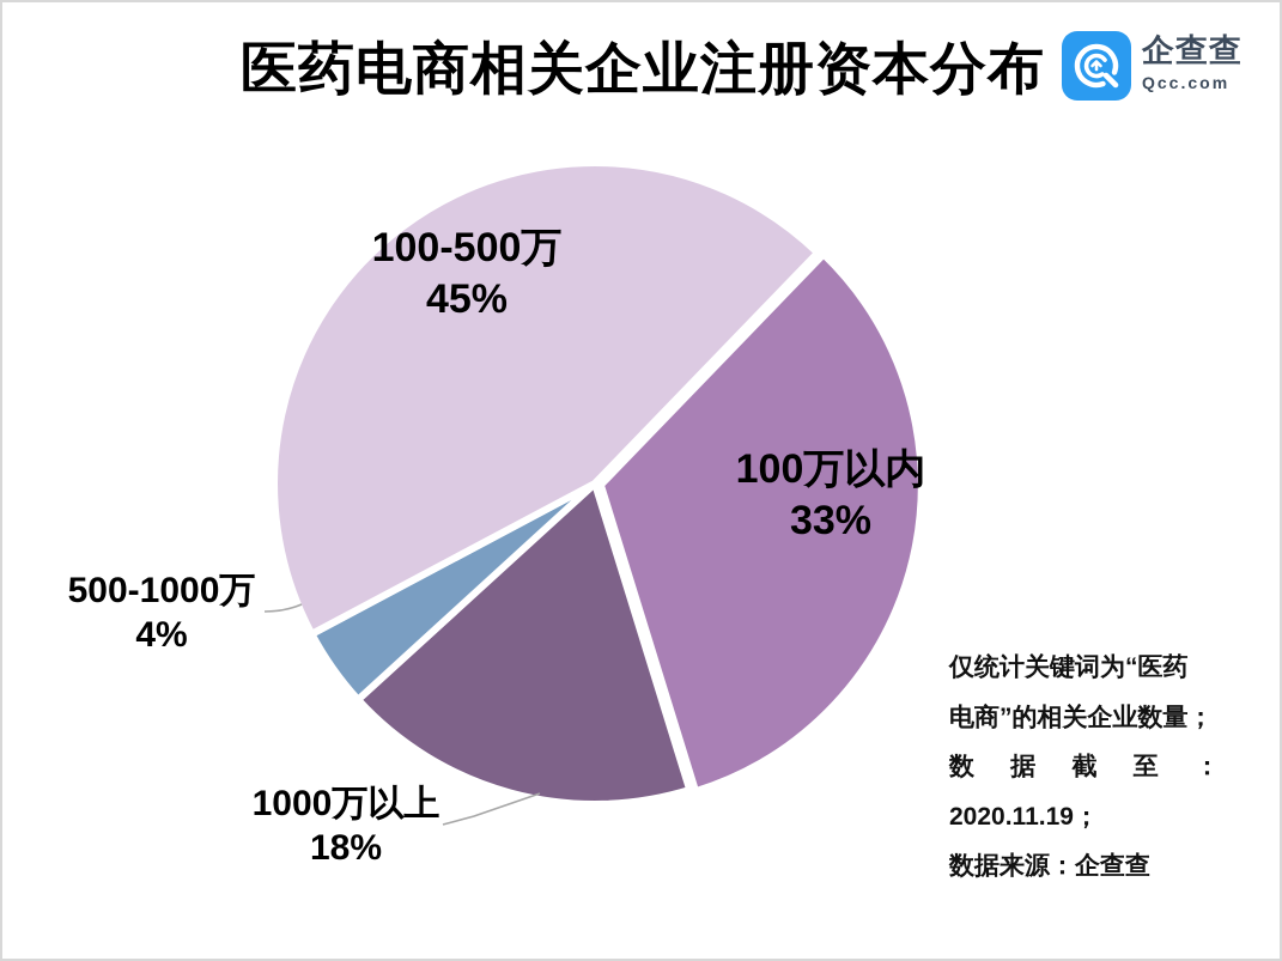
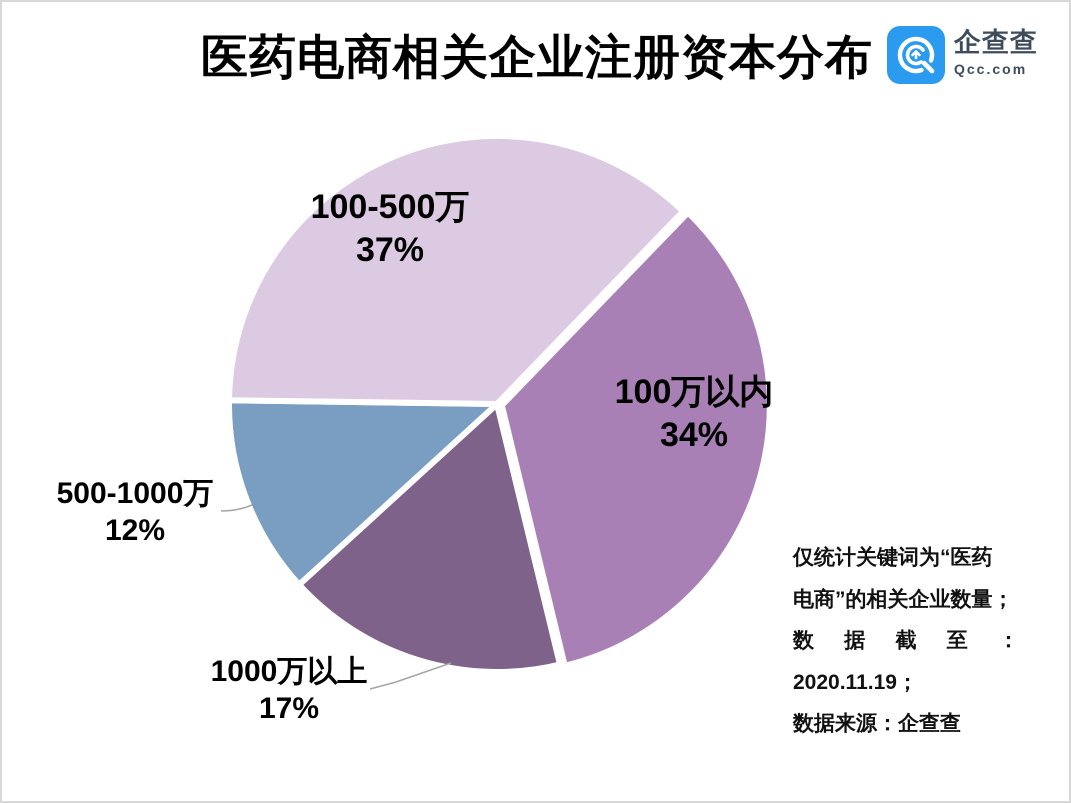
100万以内: 33% -> 34%
1000万以上: 18% -> 17%
500-1000万: 4% -> 12%
100-500万: 45% -> 37%
